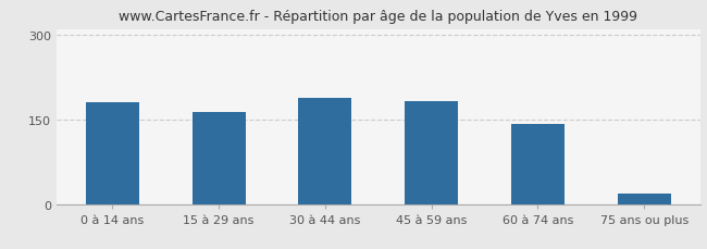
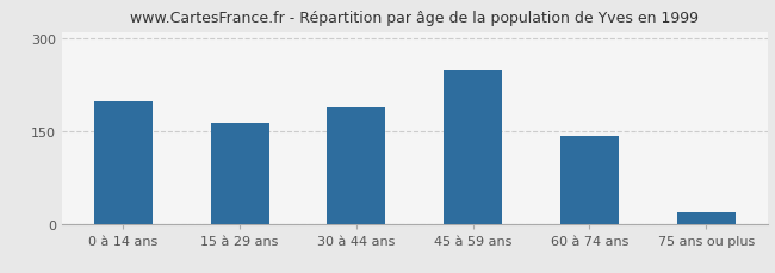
0 à 14 ans: 181 -> 198
45 à 59 ans: 182 -> 248
